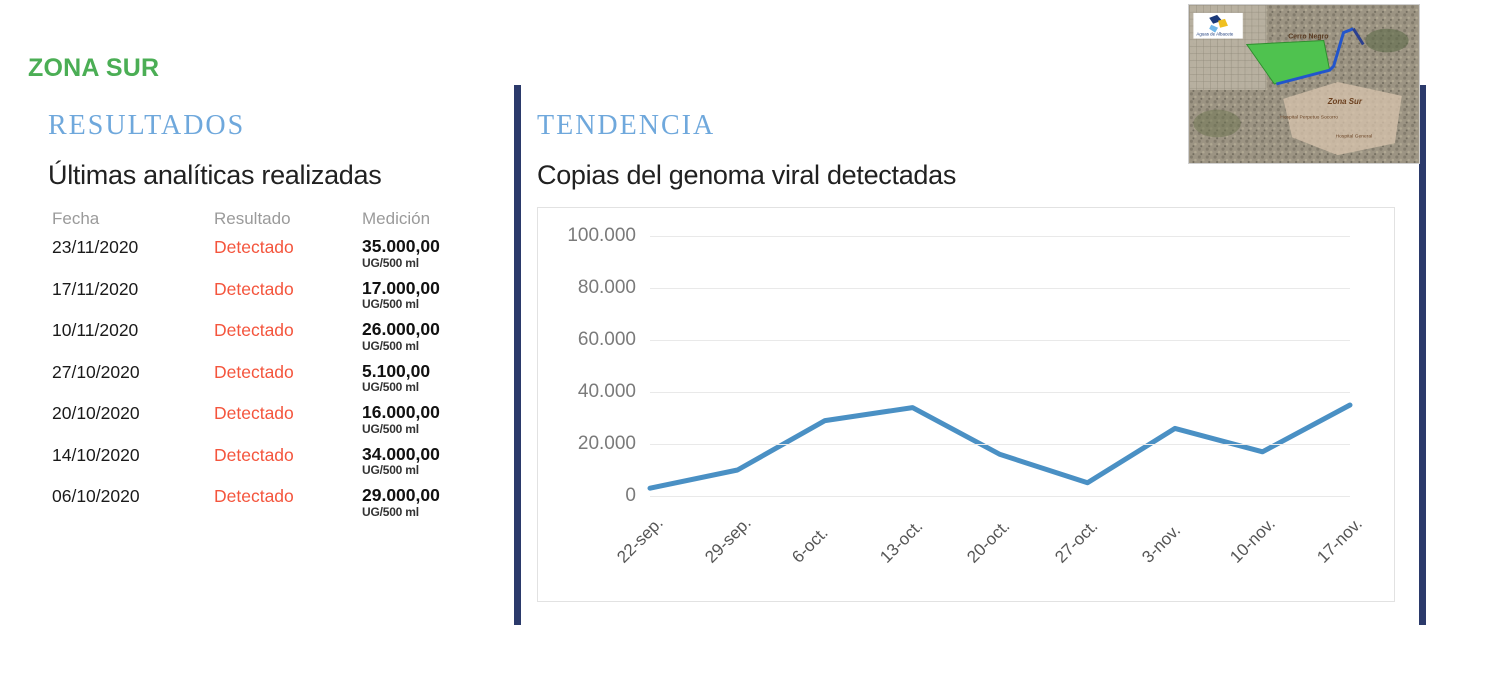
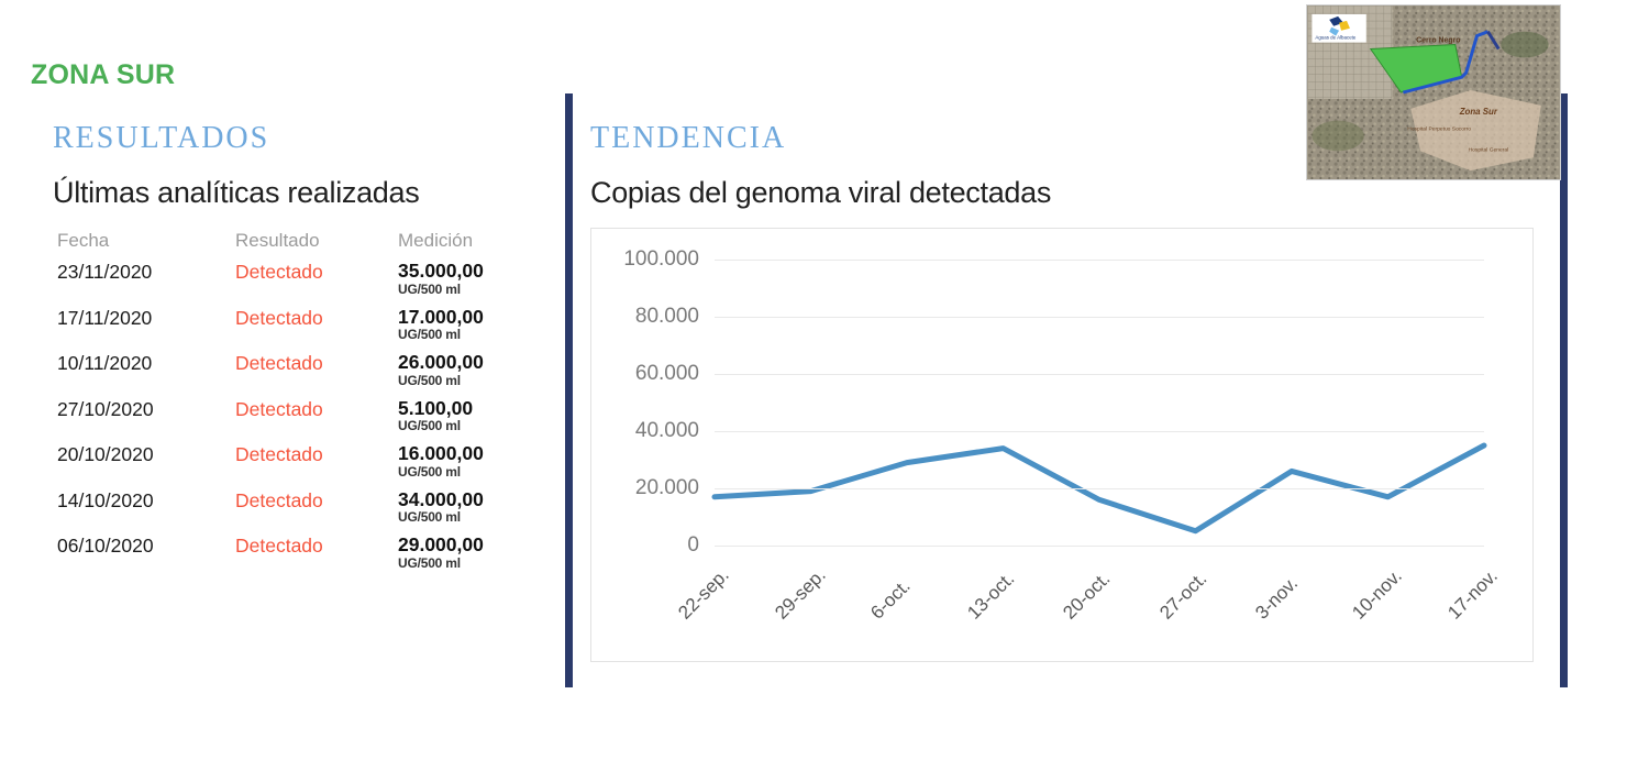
22-sep.: 3000 -> 17000
29-sep.: 10000 -> 19000
